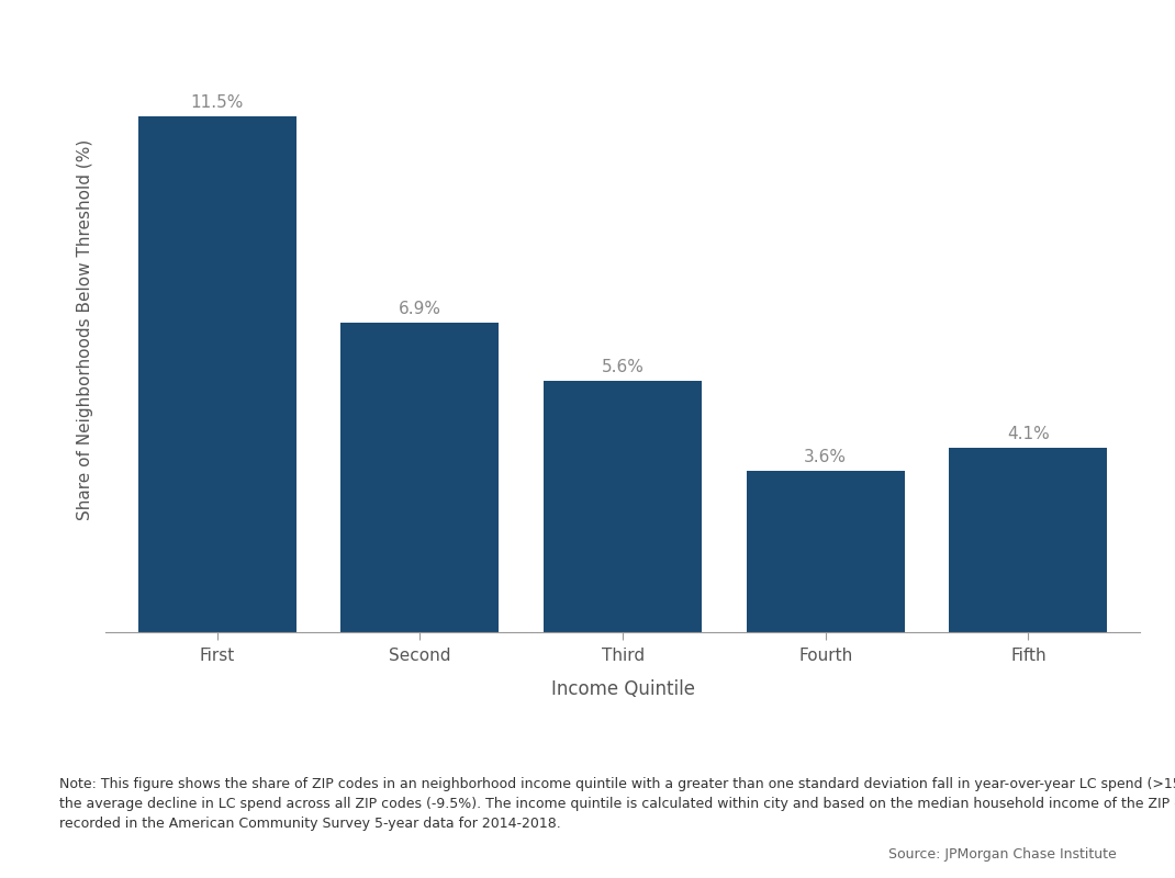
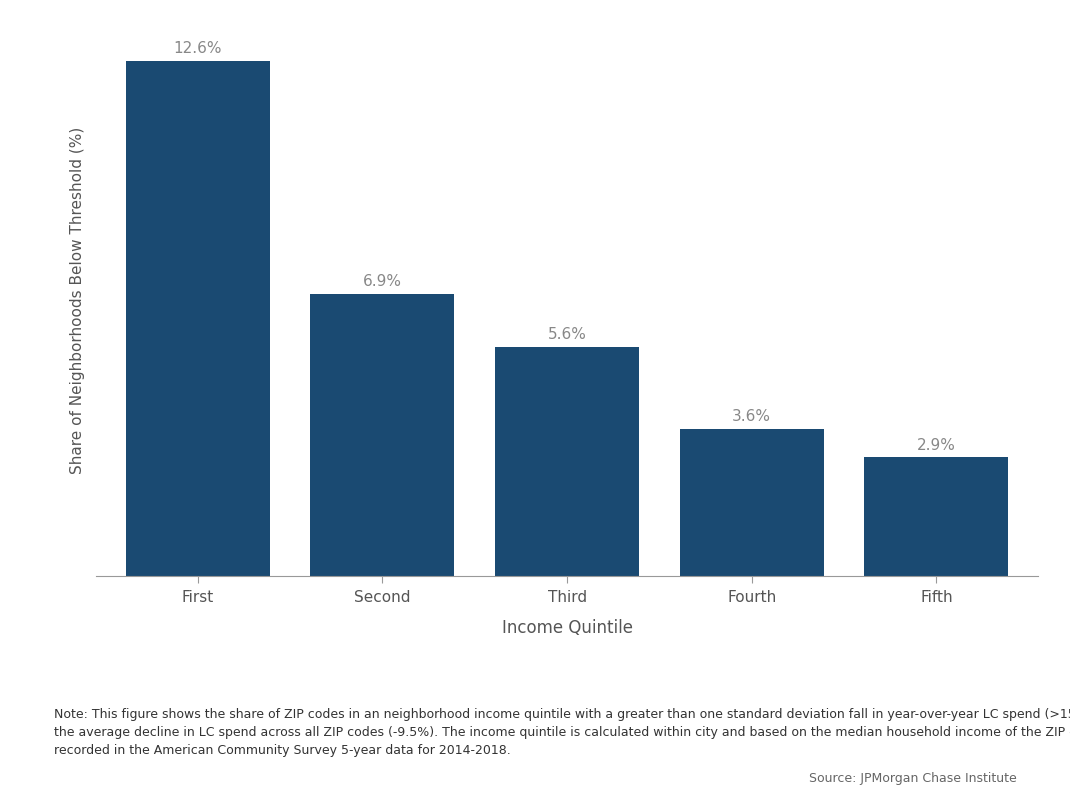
First: 11.5% -> 12.6%
Fifth: 4.1% -> 2.9%
